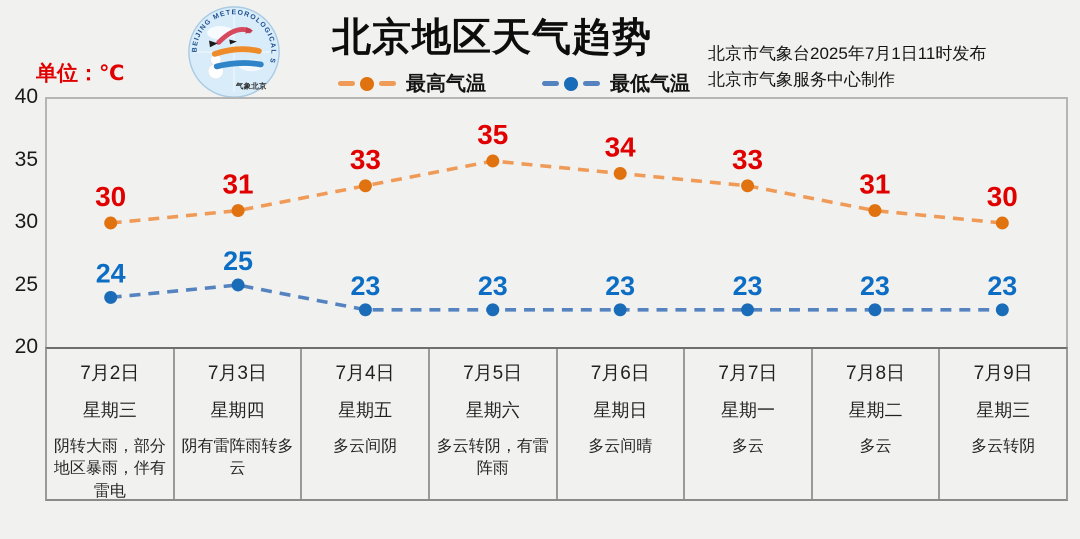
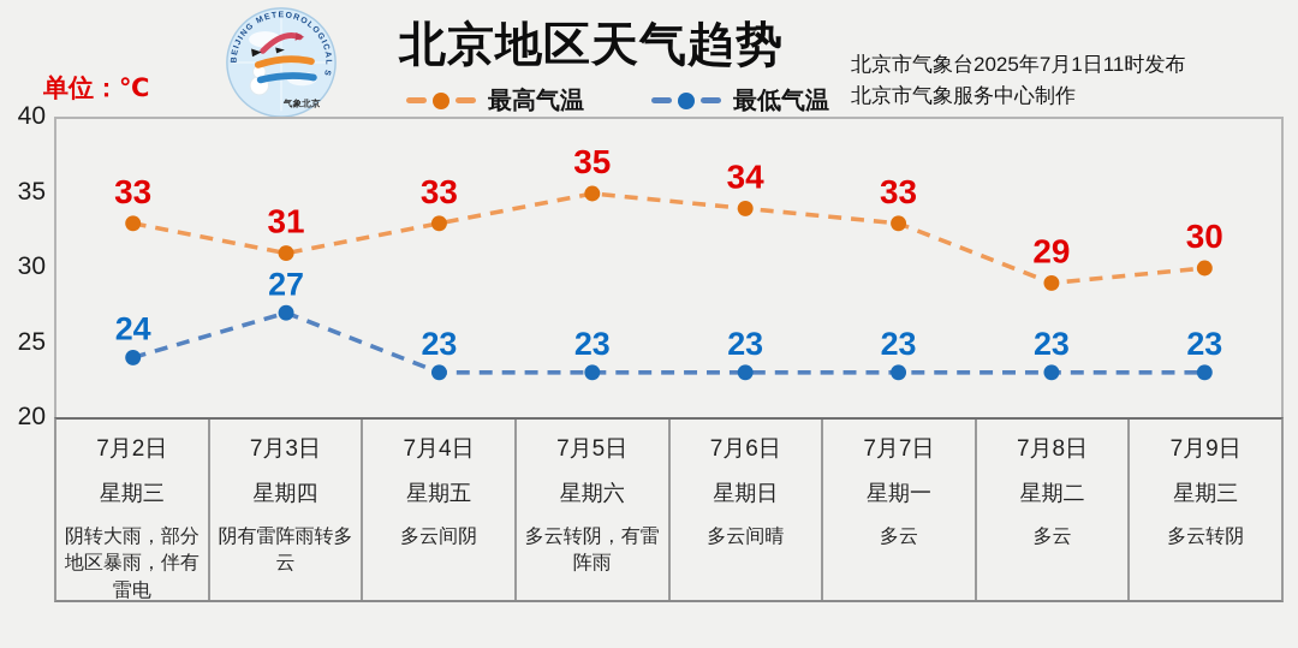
最高气温/7月2日: 30 -> 33
最低气温/7月3日: 25 -> 27
最高气温/7月8日: 31 -> 29
